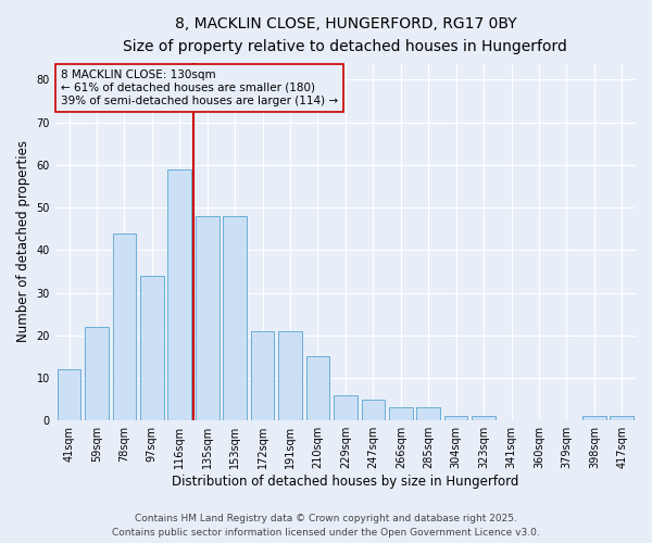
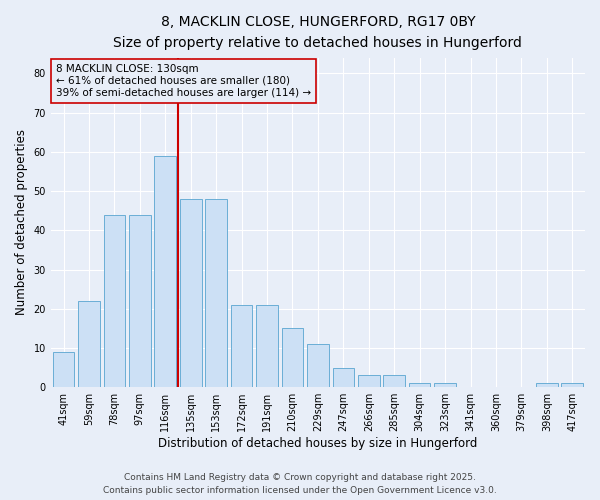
41sqm: 12 -> 9
97sqm: 34 -> 44
229sqm: 6 -> 11
